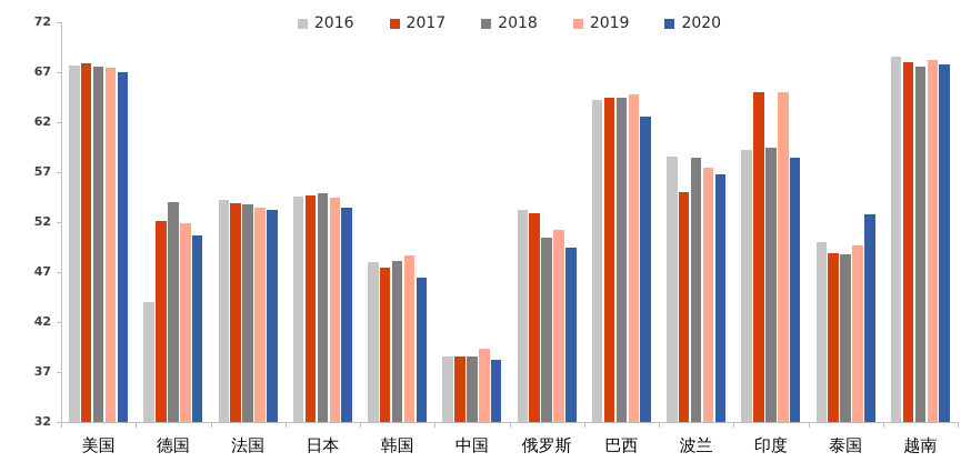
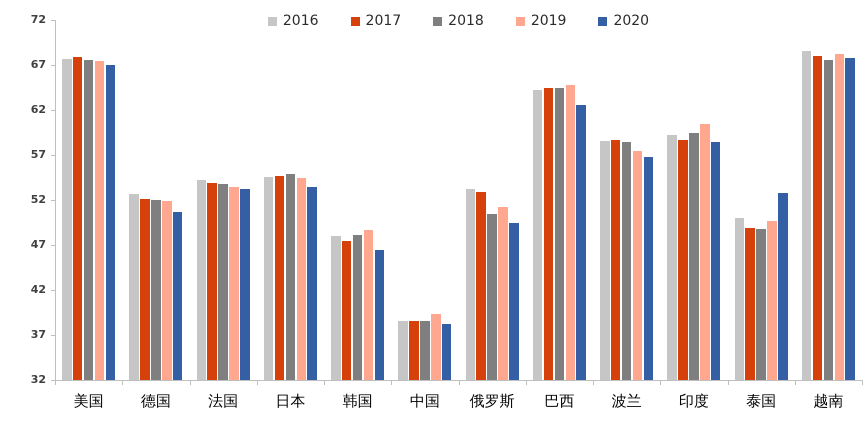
2016/德国: 44 -> 53
2018/德国: 54 -> 52
2017/波兰: 55 -> 59
2017/印度: 65 -> 59
2019/印度: 65 -> 60
